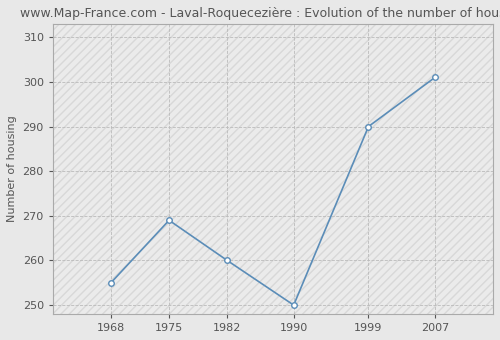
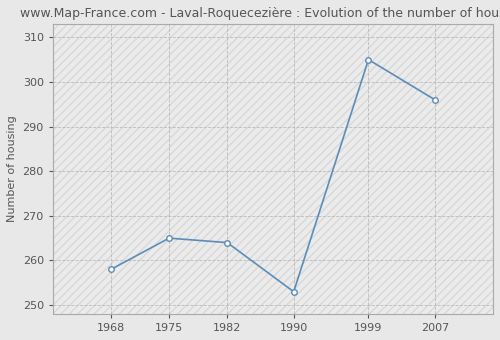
1968: 255 -> 258
1975: 269 -> 265
1982: 260 -> 264
1990: 250 -> 253
1999: 290 -> 305
2007: 301 -> 296
